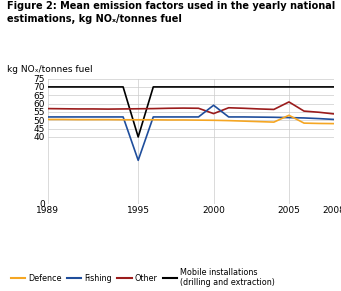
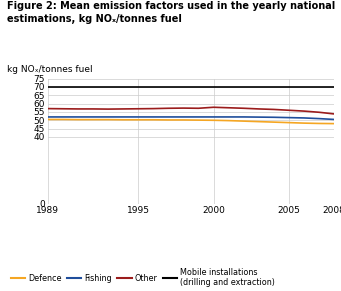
Fishing/1995: 26 -> 52
Mobile installations (drilling and extraction)/1995: 40 -> 70
Fishing/2000: 59 -> 52
Other/2000: 54 -> 58
Defence/2005: 53 -> 49
Other/2005: 61 -> 56
